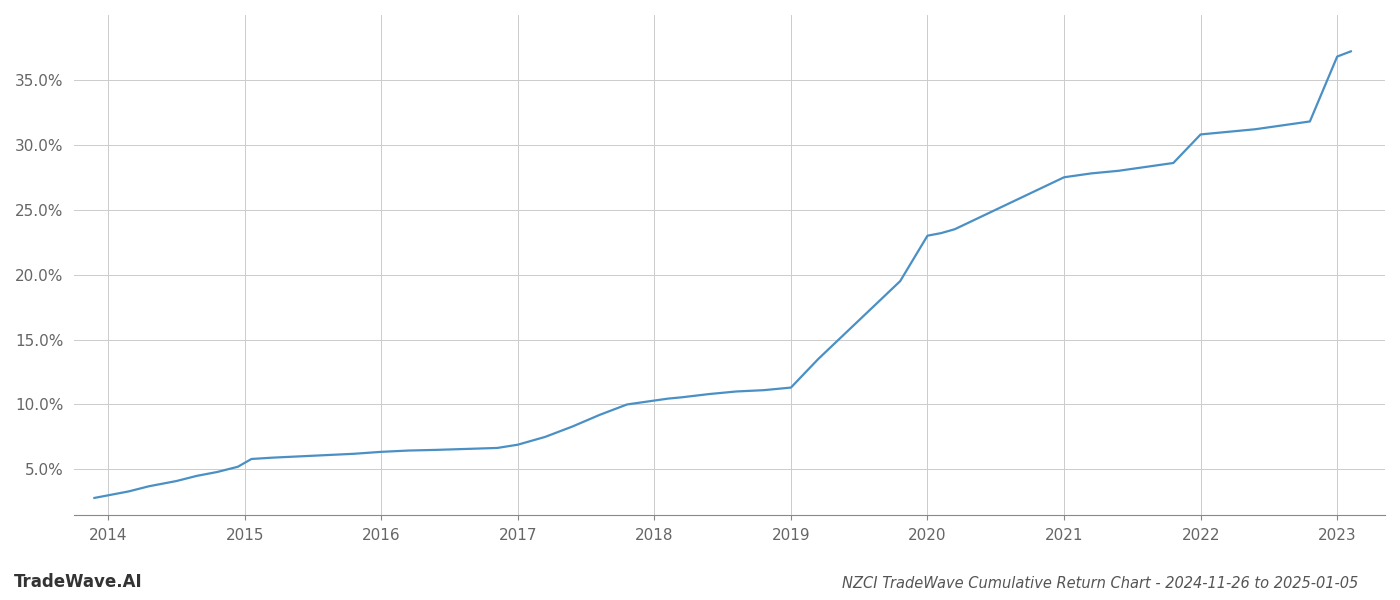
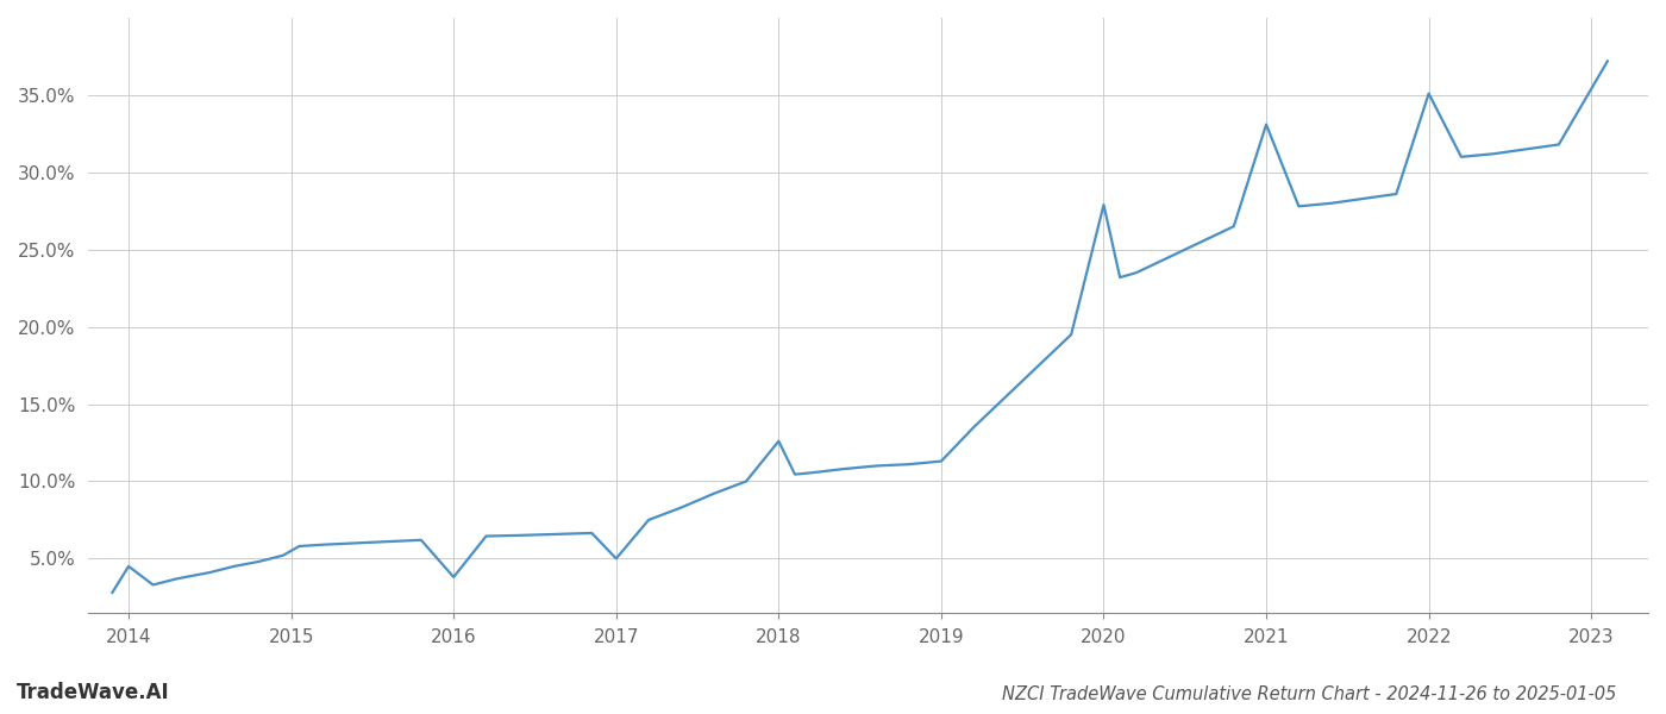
2014: 3.0% -> 4.5%
2016: 6.3% -> 3.8%
2017: 6.9% -> 5.0%
2018: 10.3% -> 12.6%
2020: 23.0% -> 27.9%
2021: 27.5% -> 33.1%
2022: 30.8% -> 35.1%
2023: 36.8% -> 35.4%
